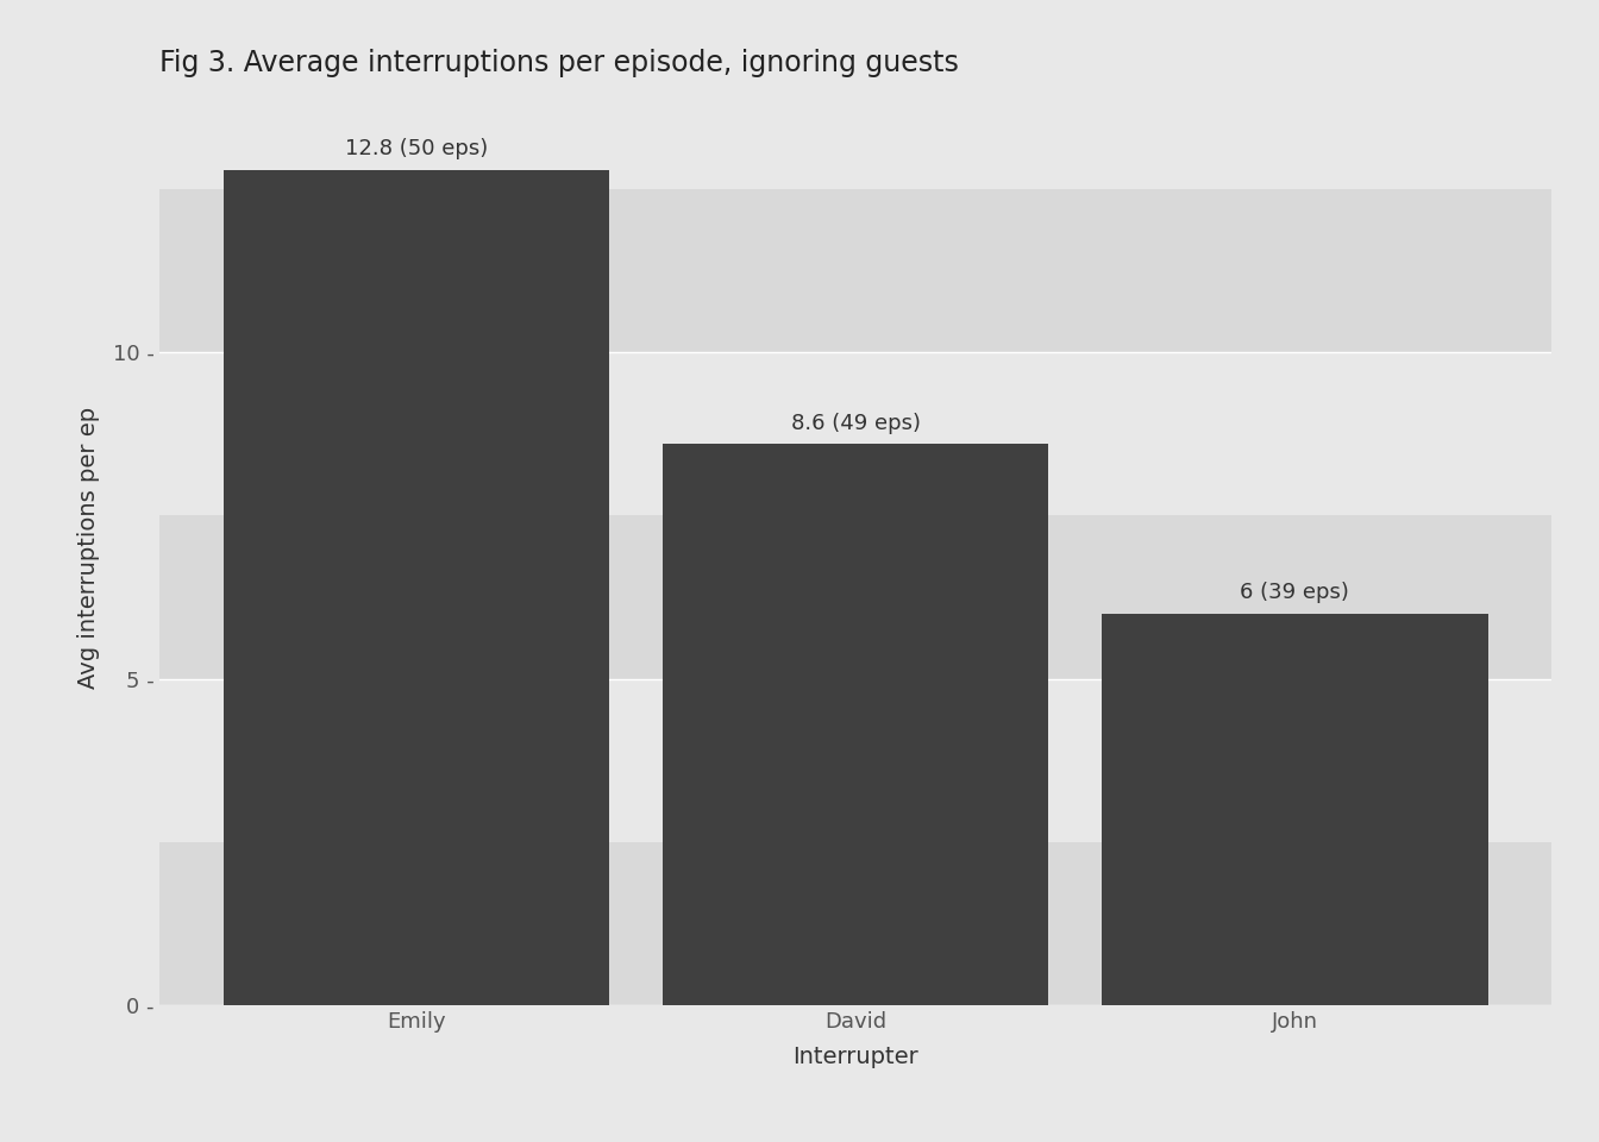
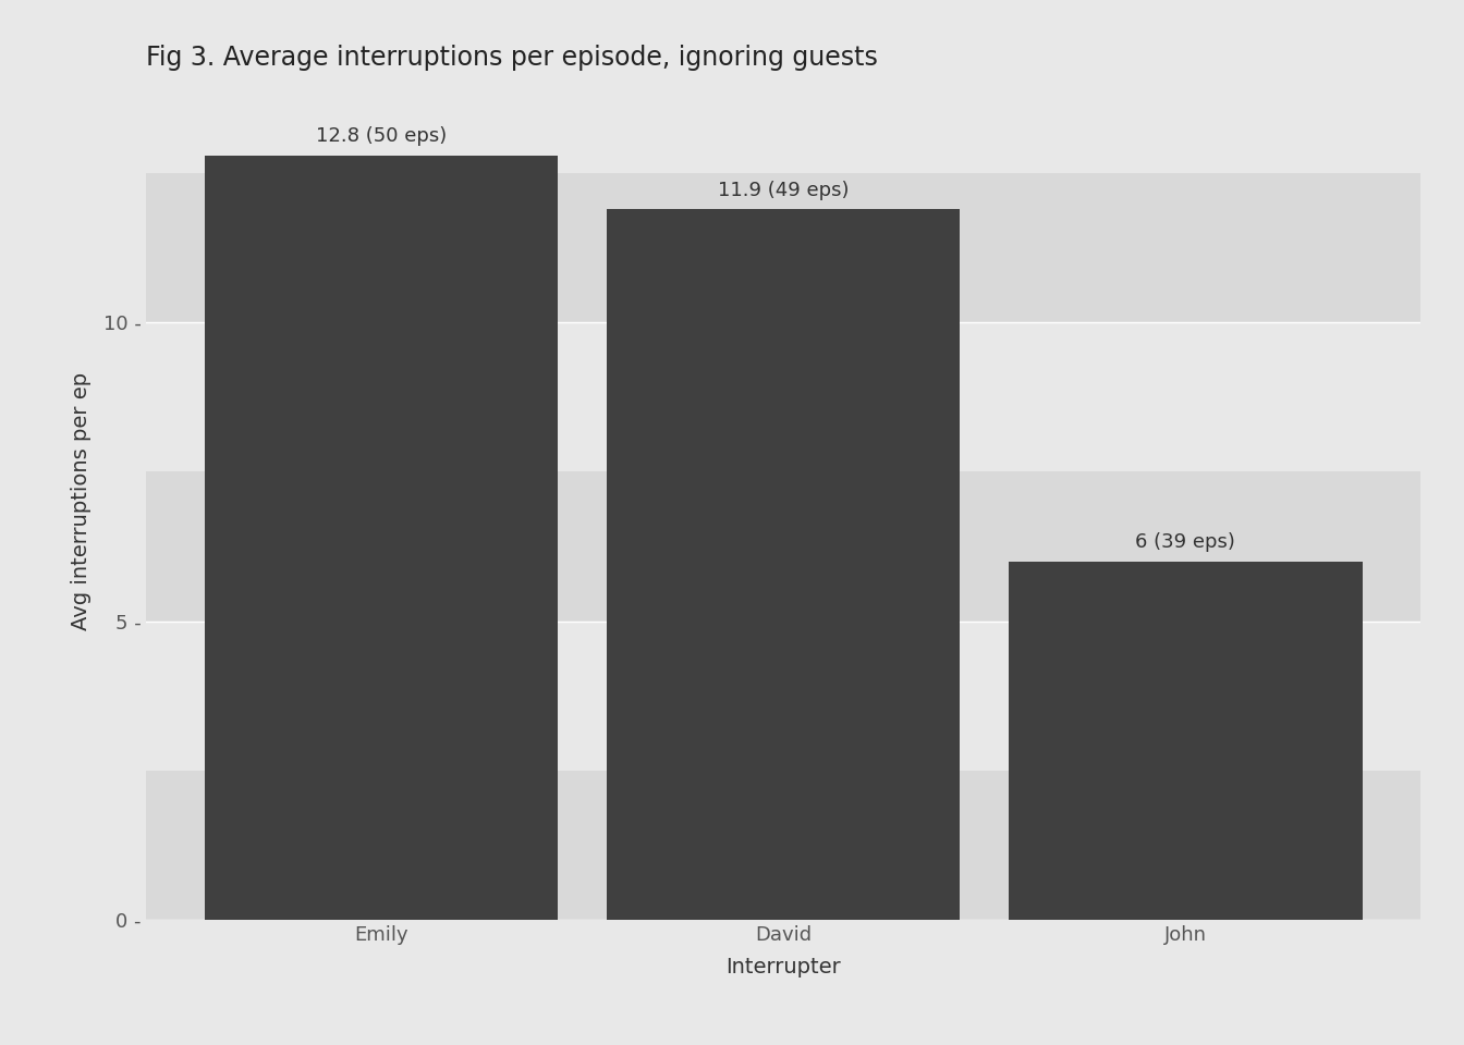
David: 8.6 -> 11.9
